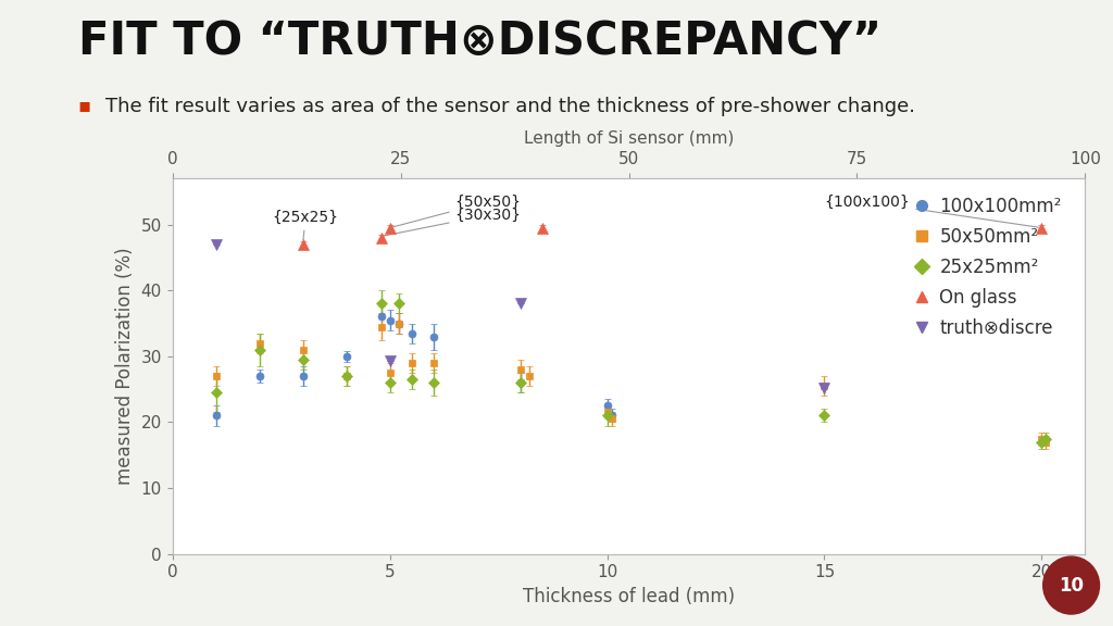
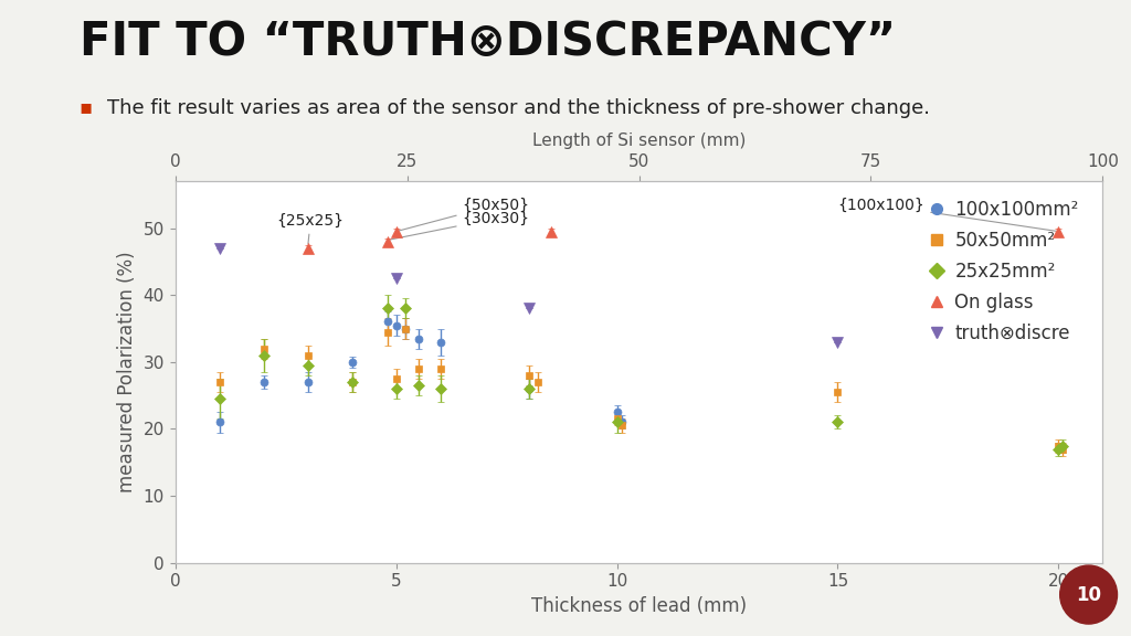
truth⊗discre/5: 29.4 -> 42.5
truth⊗discre/15: 25.2 -> 33.0
